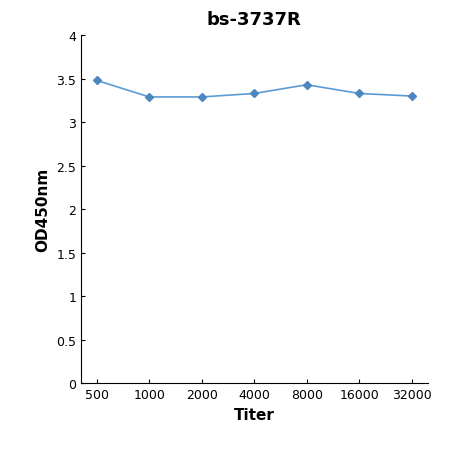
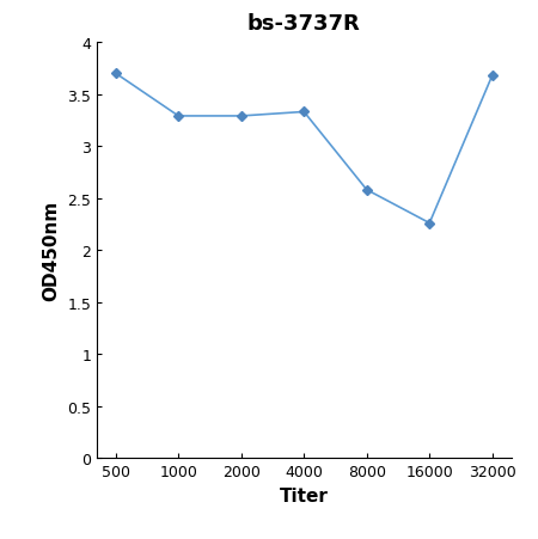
500: 3.48 -> 3.70
8000: 3.43 -> 2.58
16000: 3.33 -> 2.26
32000: 3.30 -> 3.68
